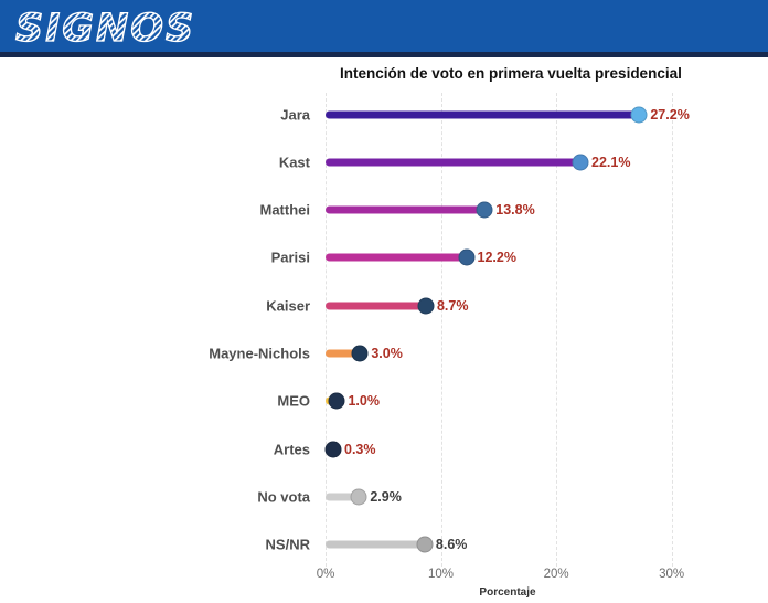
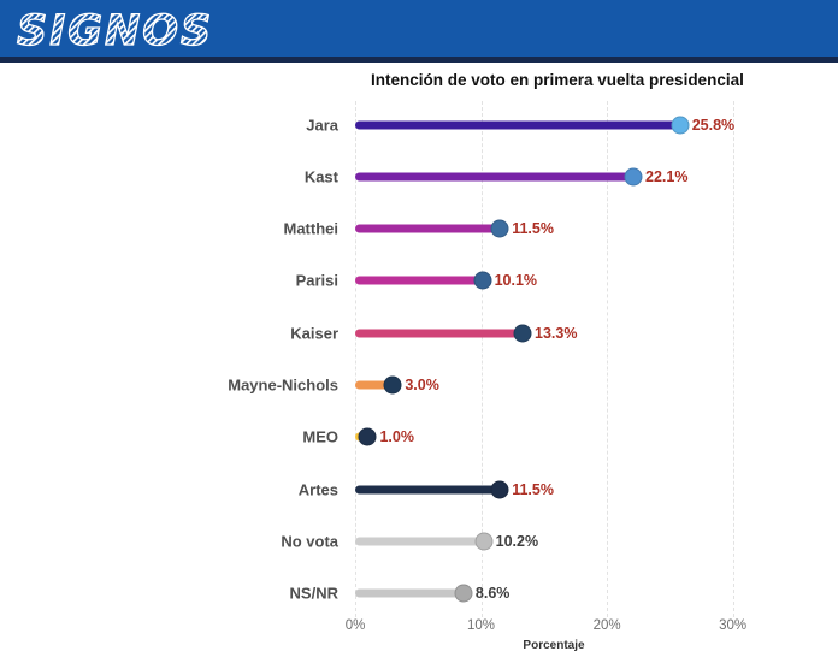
Jara: 27.2% -> 25.8%
Matthei: 13.8% -> 11.5%
Parisi: 12.2% -> 10.1%
Kaiser: 8.7% -> 13.3%
Artes: 0.3% -> 11.5%
No vota: 2.9% -> 10.2%
